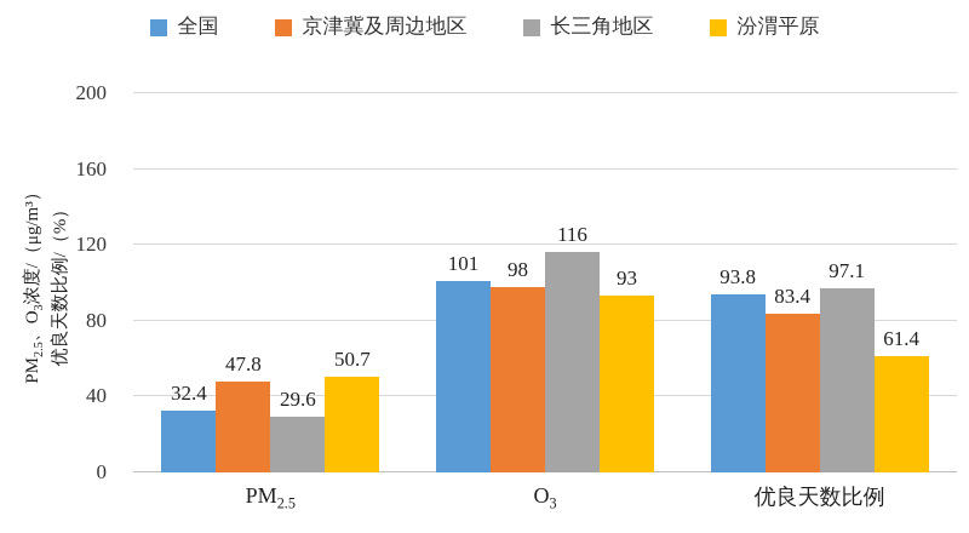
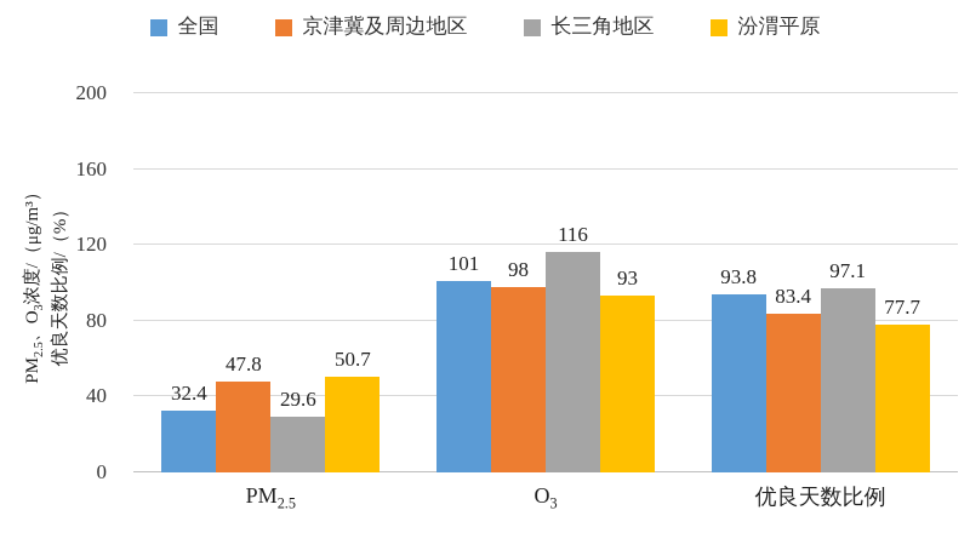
汾渭平原/优良天数比例: 61.4 -> 77.7
